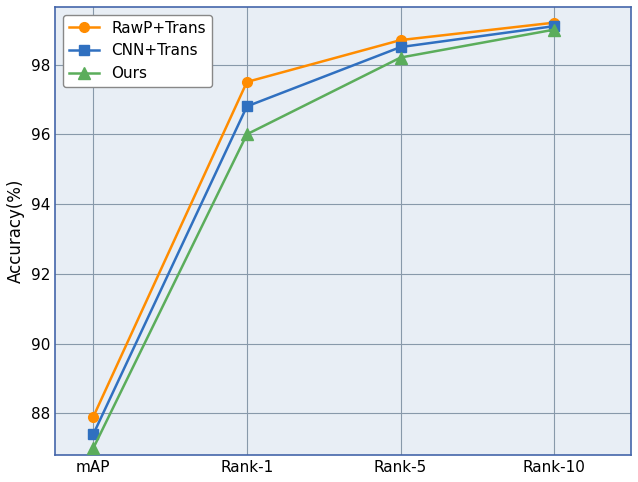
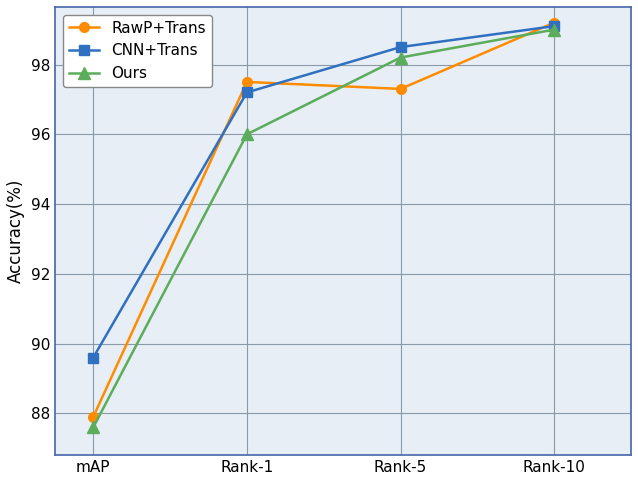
CNN+Trans/mAP: 87.4 -> 89.6
Ours/mAP: 87.0 -> 87.6
CNN+Trans/Rank-1: 96.8 -> 97.2
RawP+Trans/Rank-5: 98.7 -> 97.3
